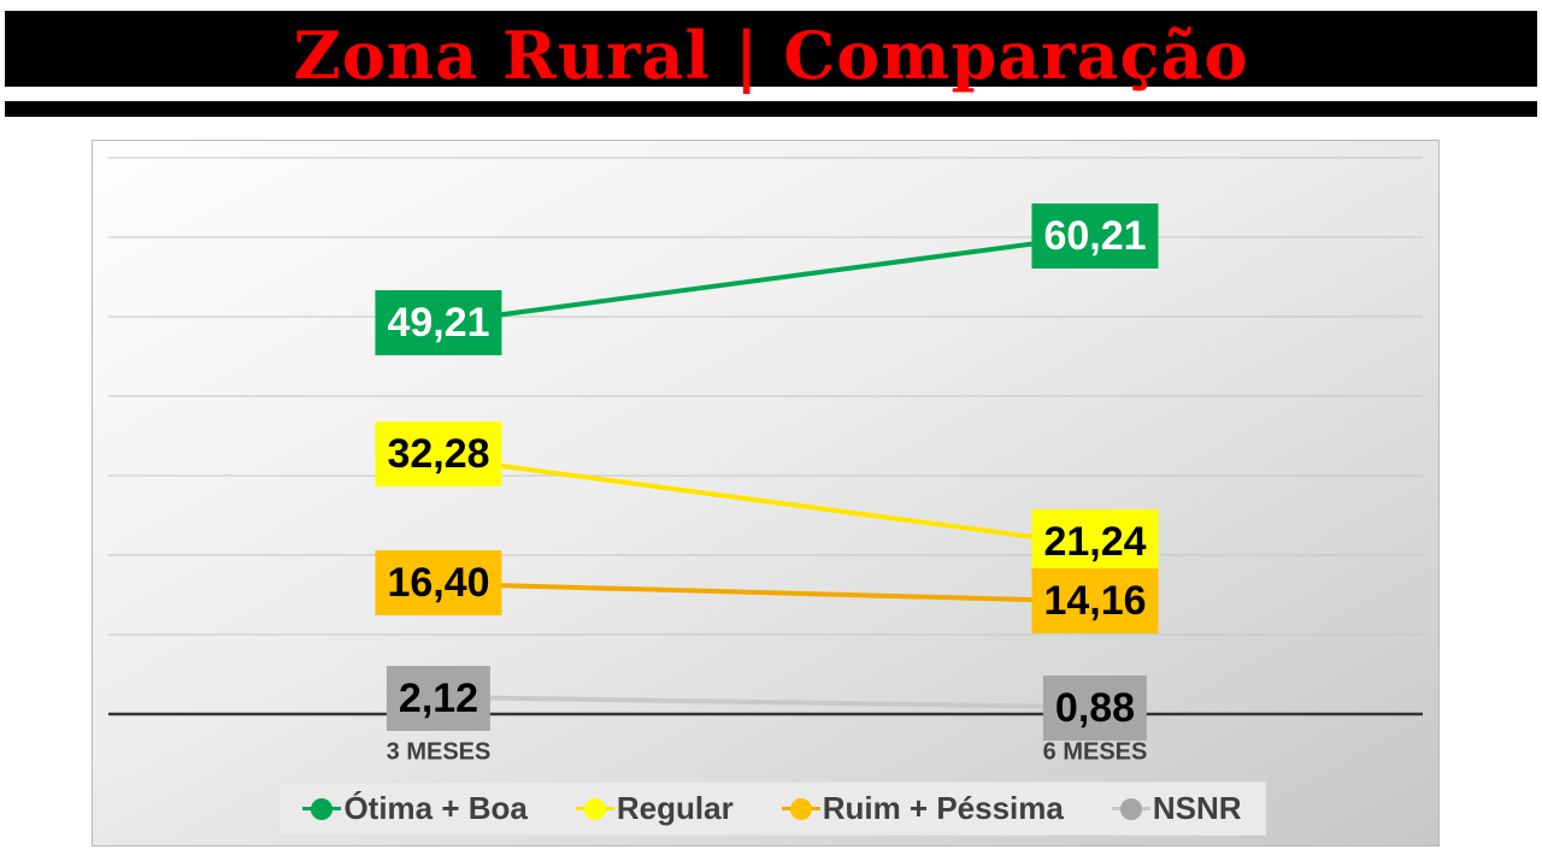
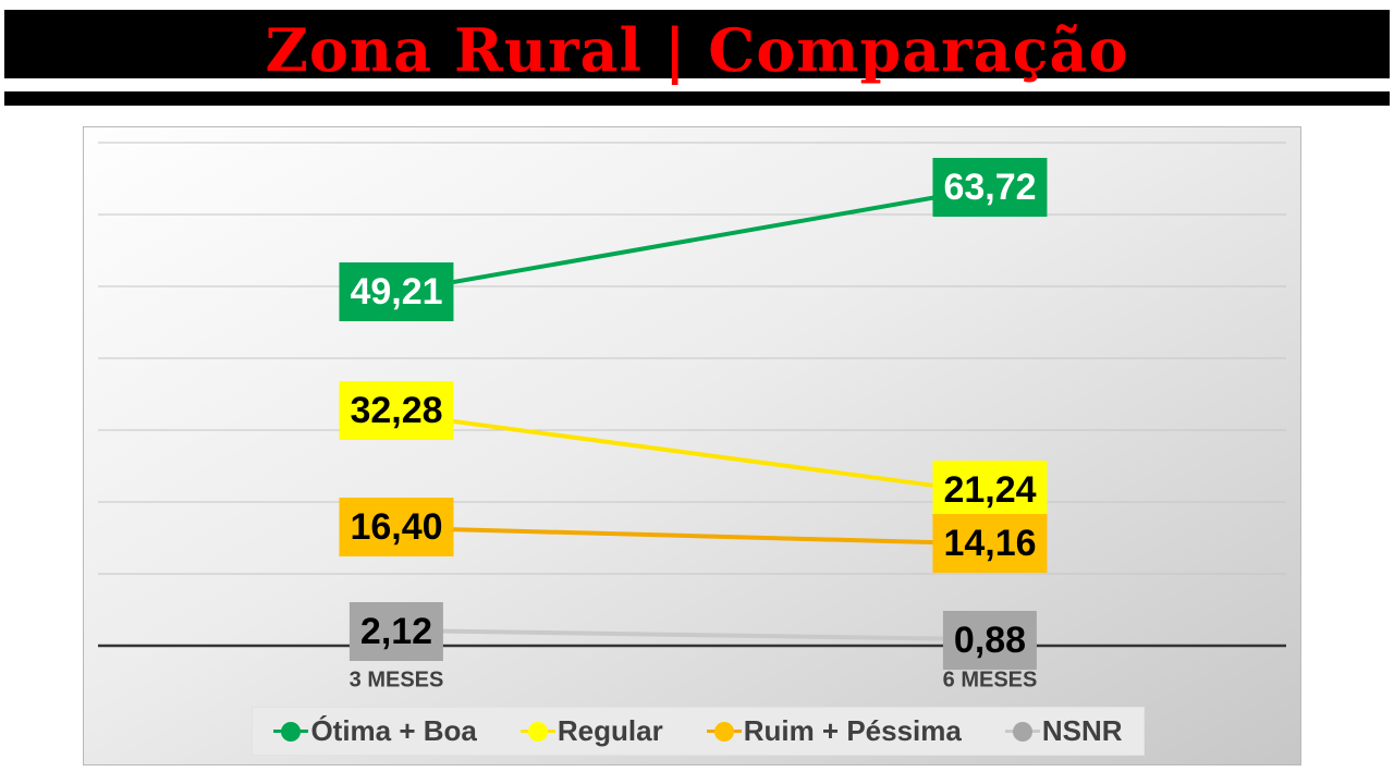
Ótima + Boa/6 MESES: 60,21 -> 63,72
